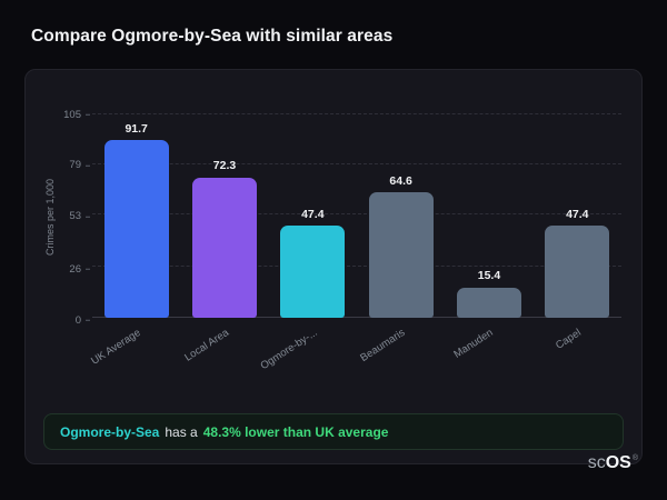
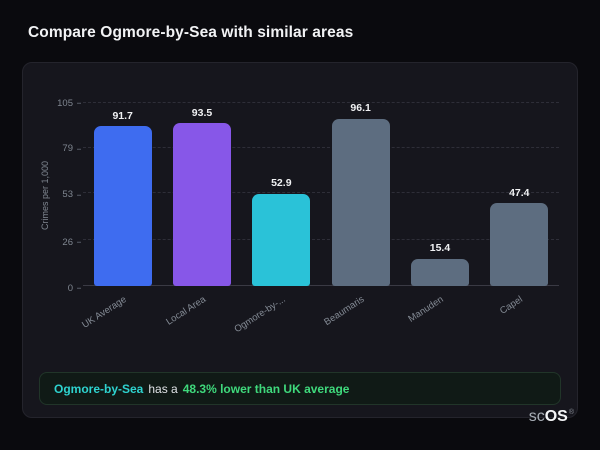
Local Area: 72.3 -> 93.5
Ogmore-by-...: 47.4 -> 52.9
Beaumaris: 64.6 -> 96.1
